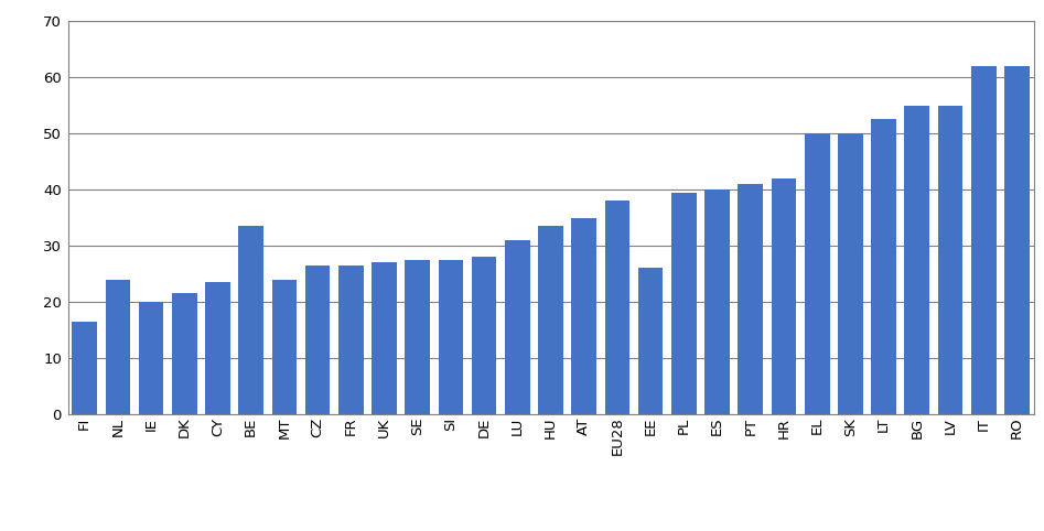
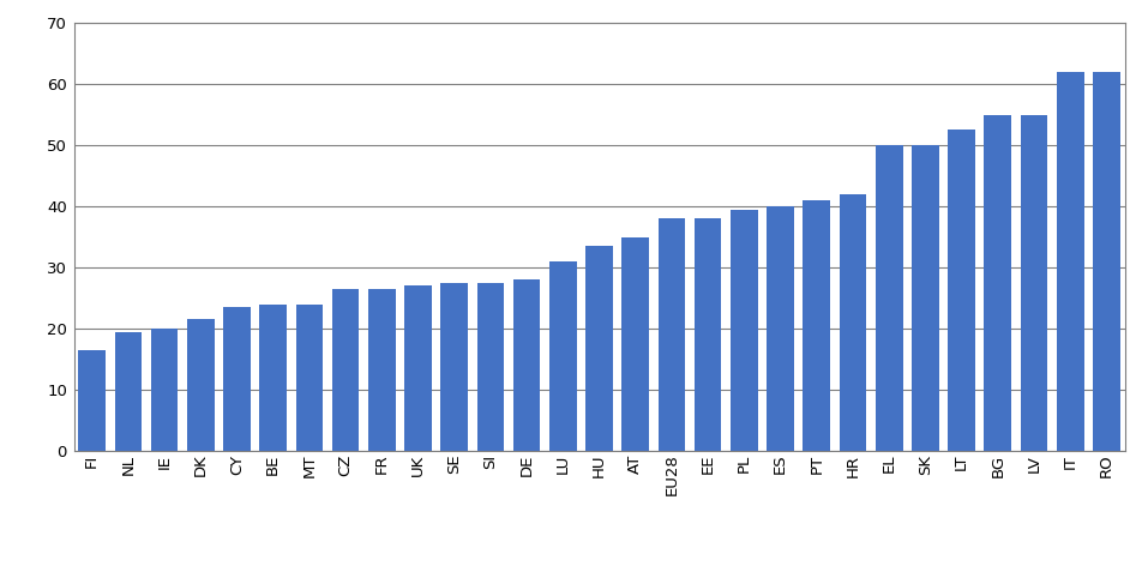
NL: 24.0 -> 19.5
BE: 33.6 -> 24.0
EE: 26.0 -> 38.0
